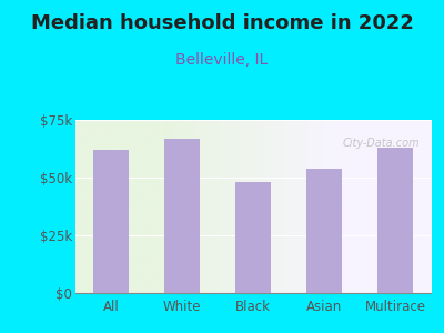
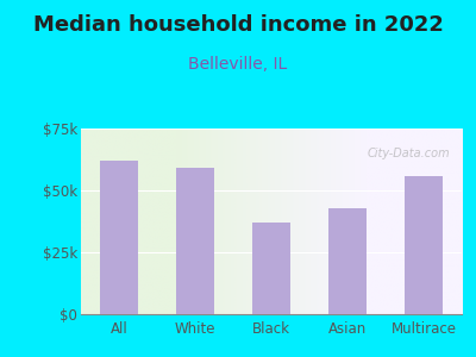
White: $67k -> $59k
Black: $48k -> $37k
Asian: $54k -> $43k
Multirace: $63k -> $56k
